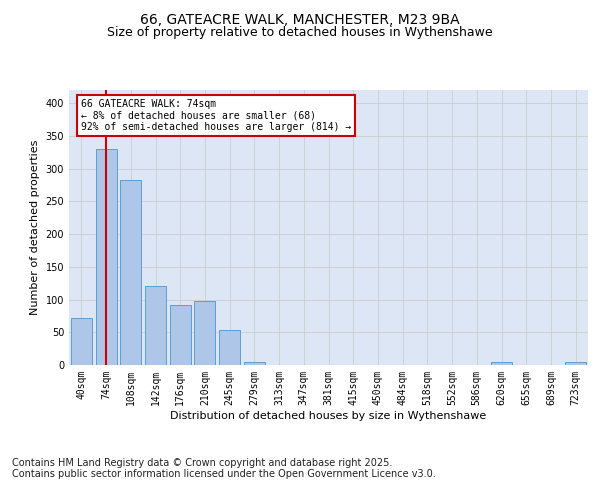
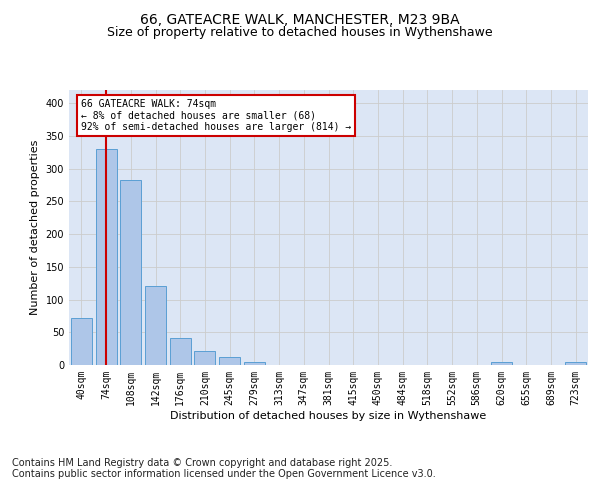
176sqm: 92 -> 42
210sqm: 98 -> 22
245sqm: 54 -> 12
